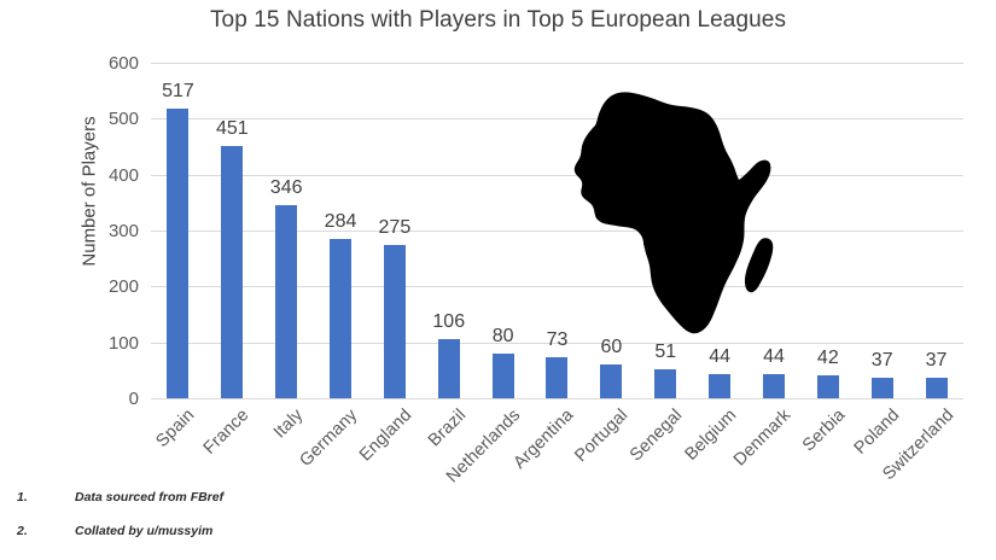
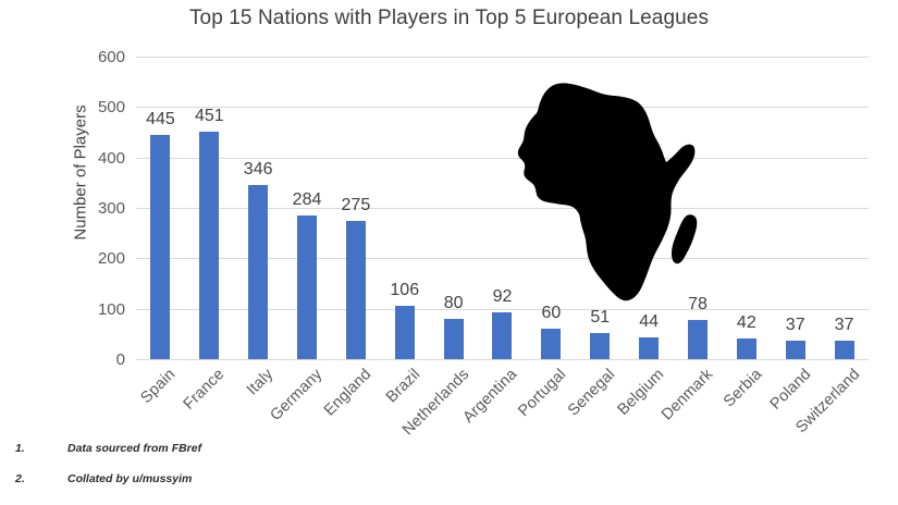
Spain: 517 -> 445
Argentina: 73 -> 92
Denmark: 44 -> 78
